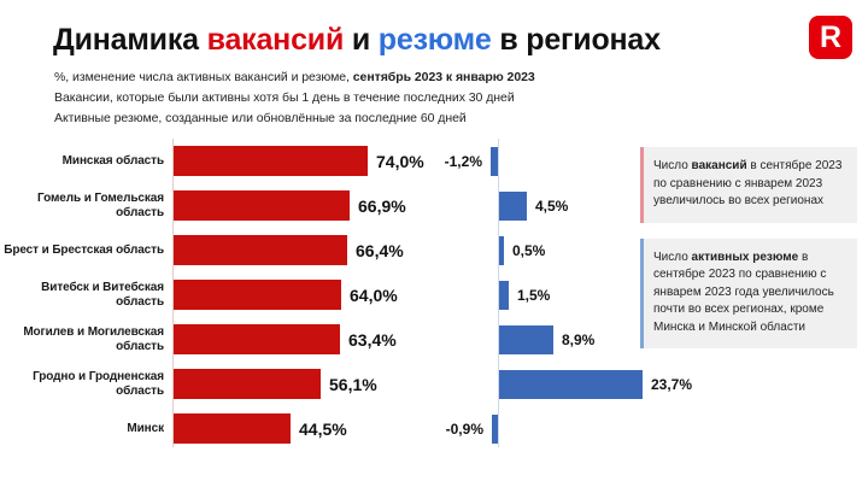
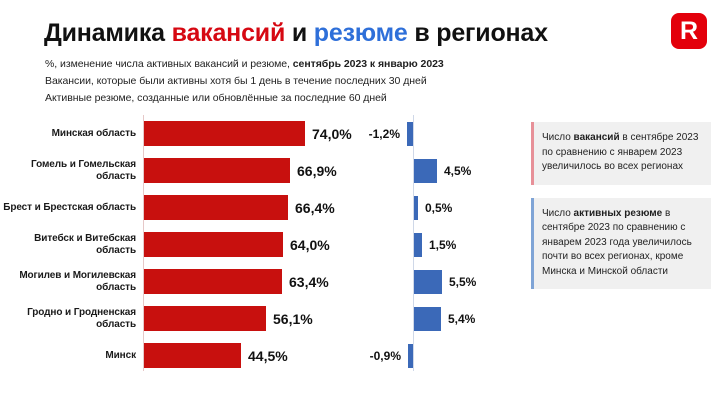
резюме/Могилев и Могилевская область: 8,9% -> 5,5%
резюме/Гродно и Гродненская область: 23,7% -> 5,4%
